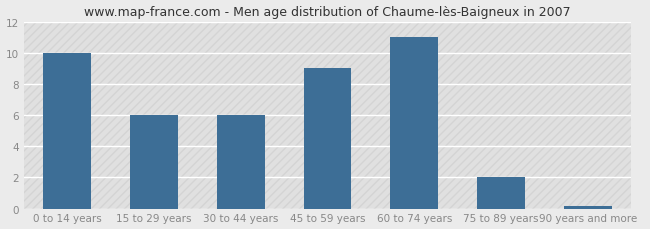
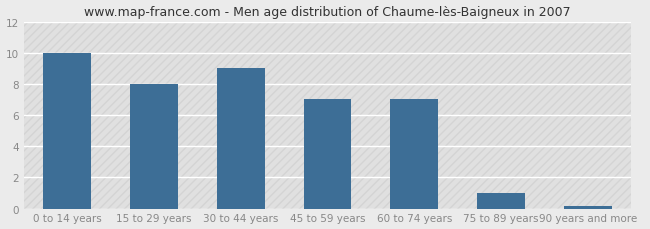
15 to 29 years: 6.0 -> 8.0
30 to 44 years: 6.0 -> 9.0
45 to 59 years: 9.0 -> 7.0
60 to 74 years: 11.0 -> 7.0
75 to 89 years: 2.0 -> 1.0
